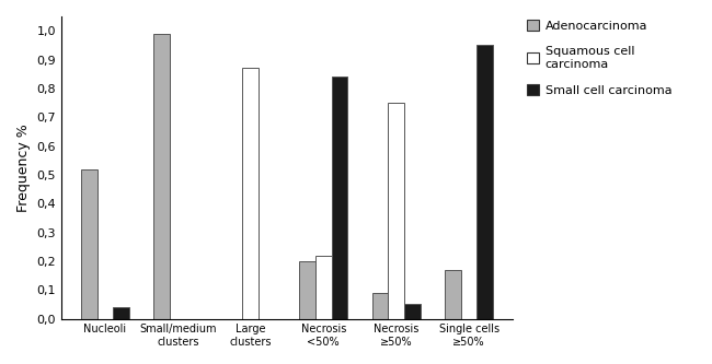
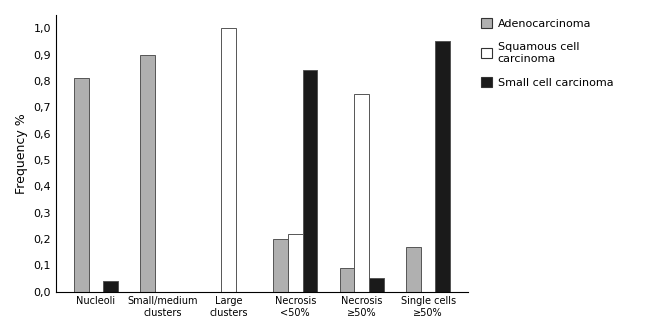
Adenocarcinoma/Nucleoli: 0,52 -> 0,81
Adenocarcinoma/Small/medium clusters: 0,99 -> 0,90
Squamous cell carcinoma/Large clusters: 0,87 -> 1,00
